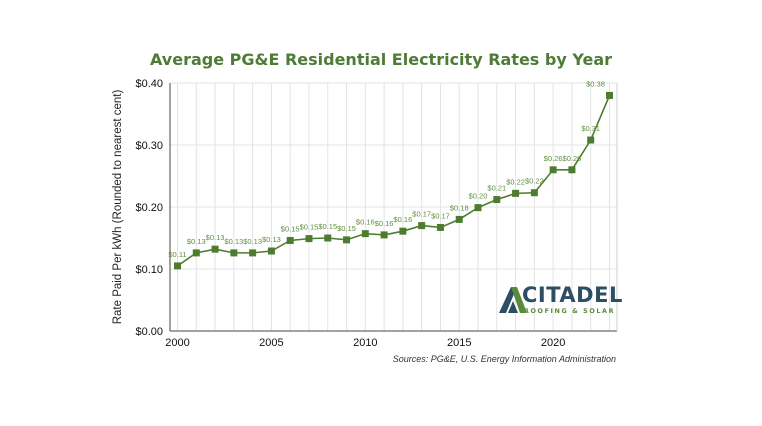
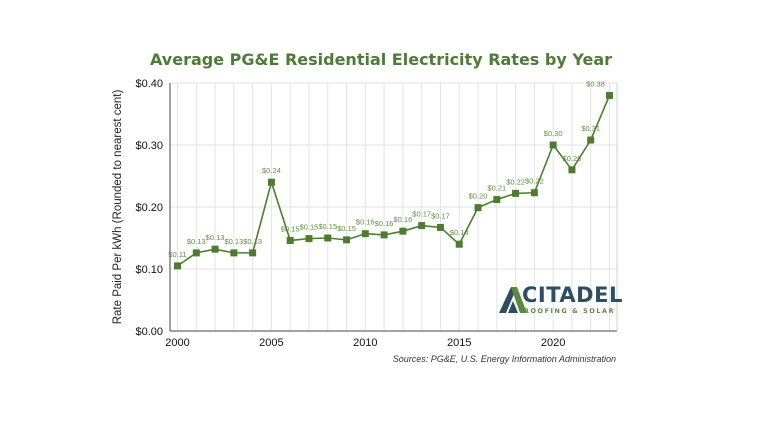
2005: $0.13 -> $0.24
2015: $0.18 -> $0.14
2020: $0.26 -> $0.30
